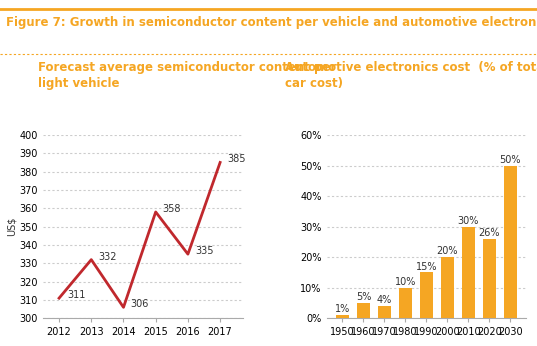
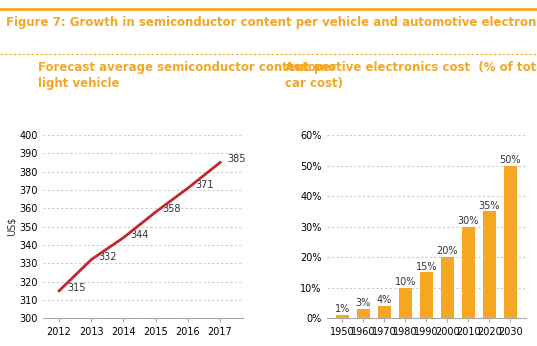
2012: 311 -> 315
2014: 306 -> 344
2016: 335 -> 371
1960: 5% -> 3%
2020: 26% -> 35%
